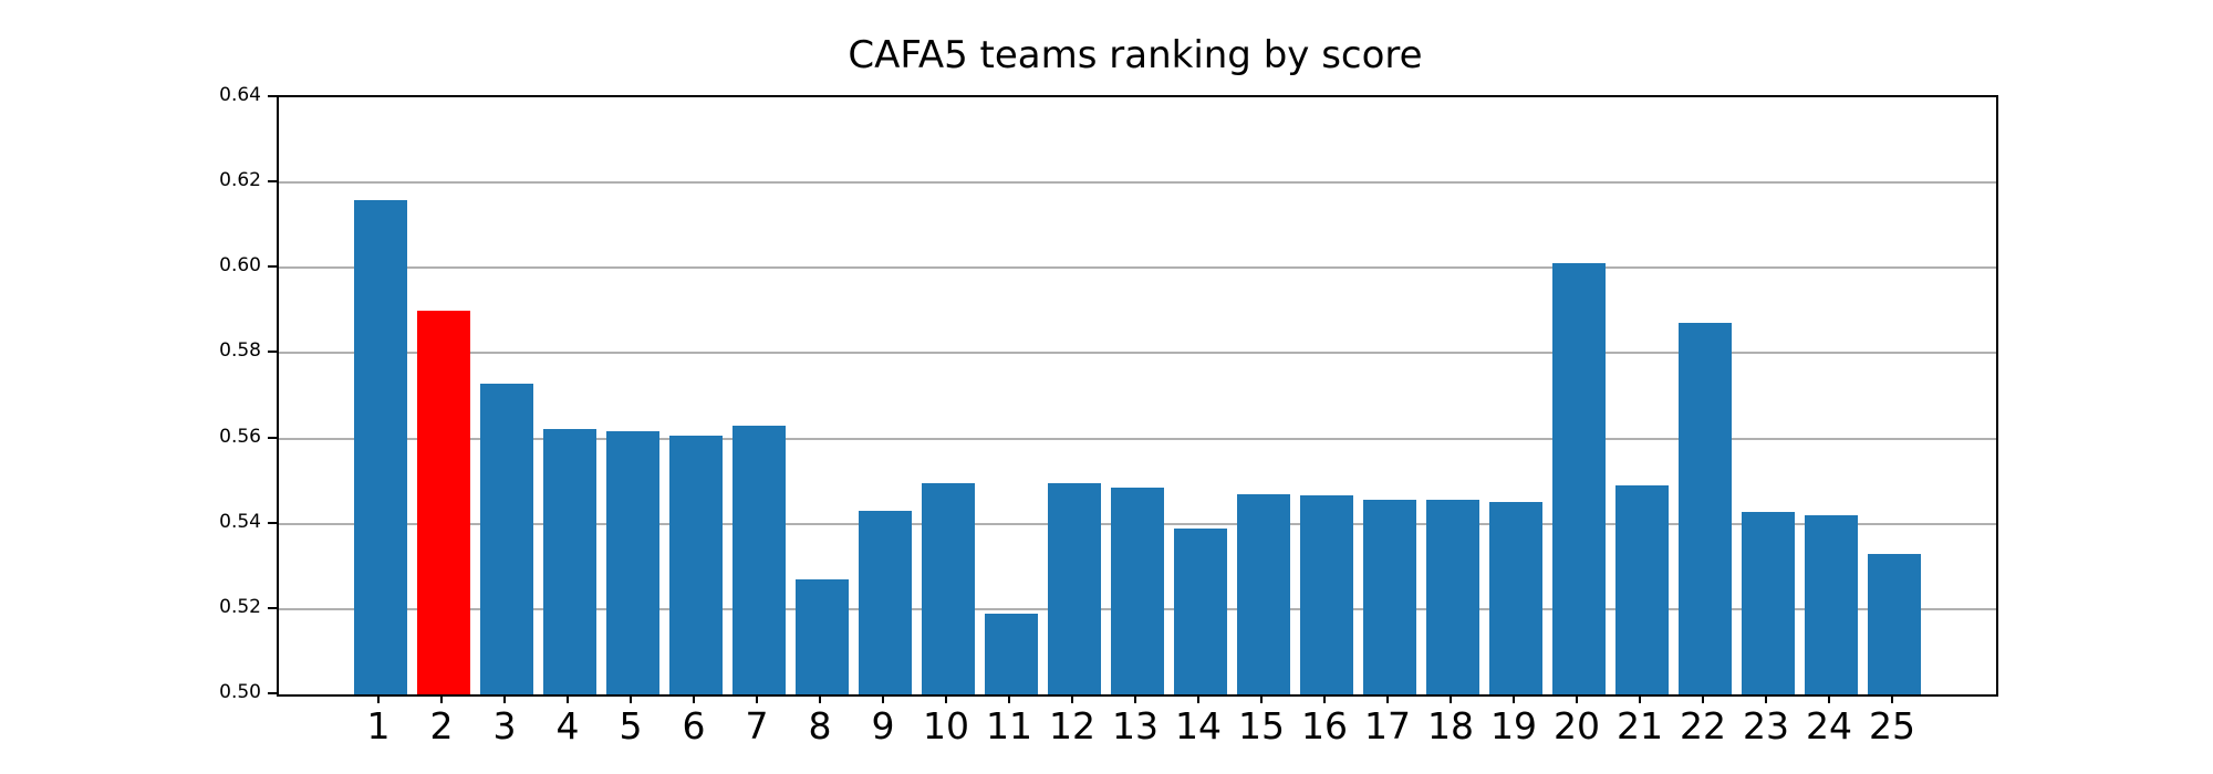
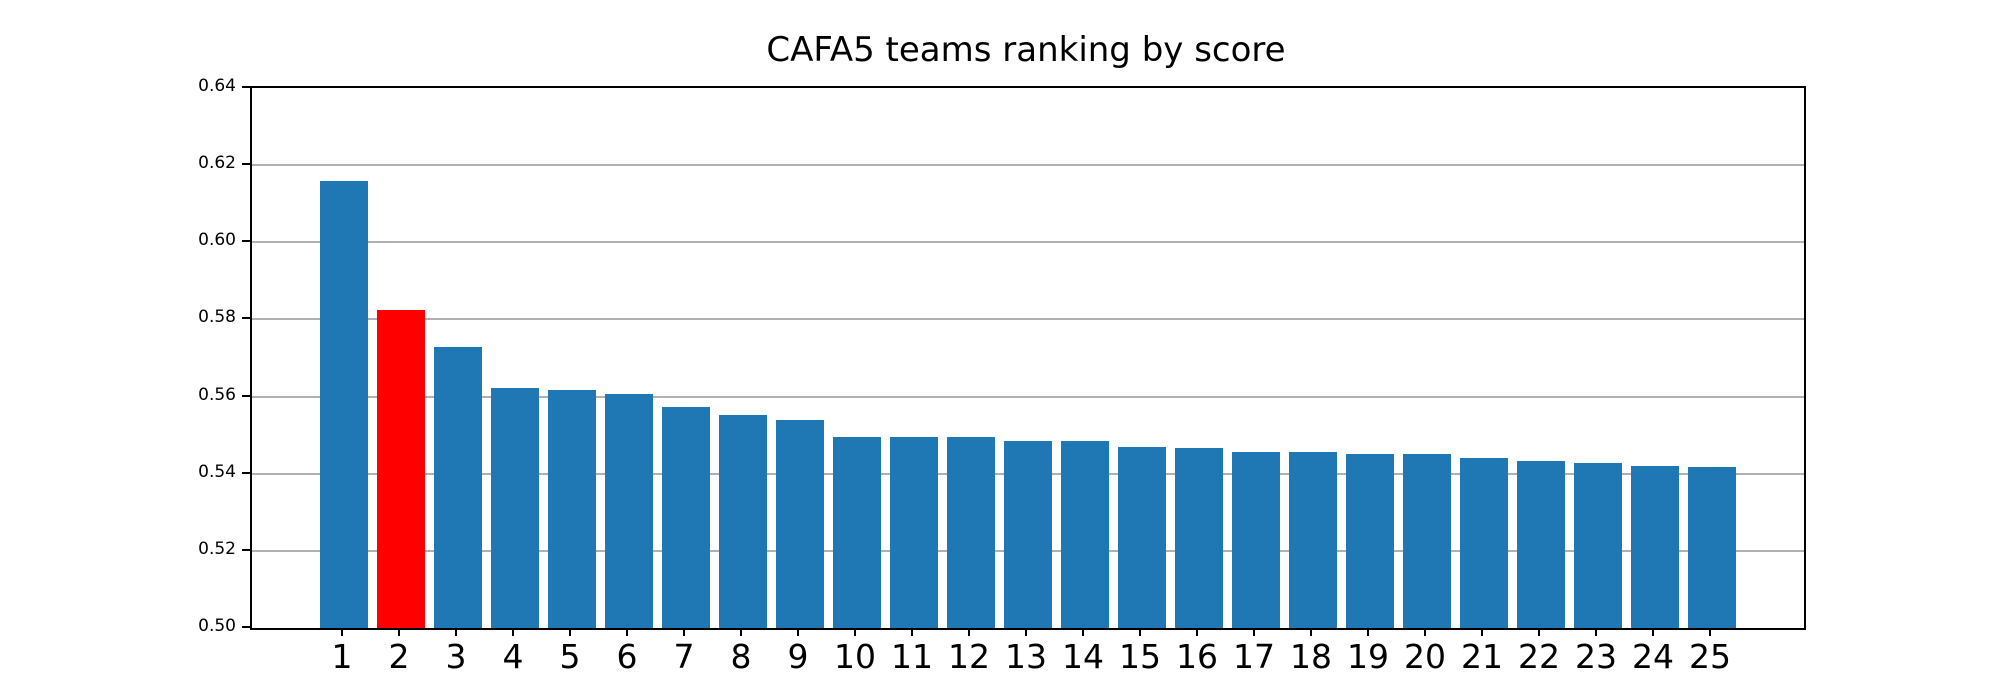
2: 0.590 -> 0.583
7: 0.563 -> 0.557
8: 0.527 -> 0.555
9: 0.543 -> 0.554
11: 0.519 -> 0.549
14: 0.539 -> 0.548
20: 0.601 -> 0.545
21: 0.549 -> 0.544
22: 0.587 -> 0.543
25: 0.533 -> 0.542
